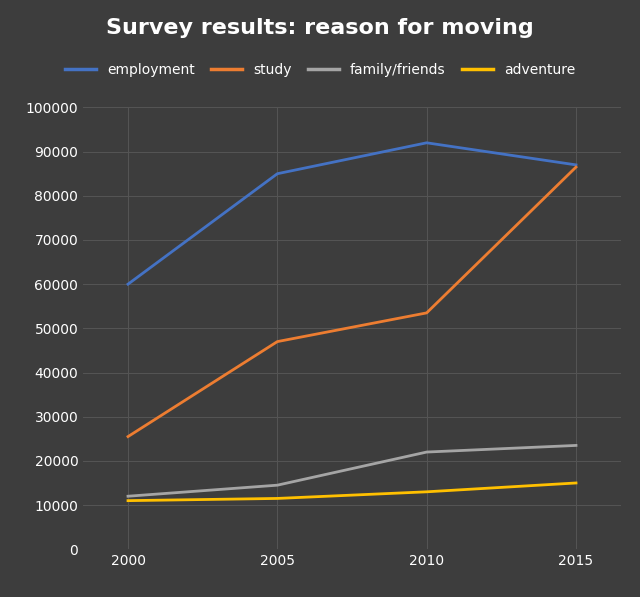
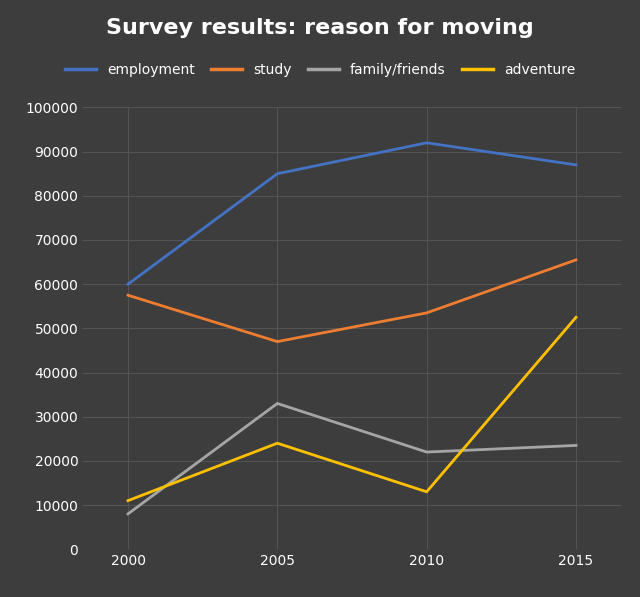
study/2000: 25500 -> 57500
family/friends/2000: 12000 -> 8000
family/friends/2005: 14500 -> 33000
adventure/2005: 11500 -> 24000
study/2015: 86500 -> 65500
adventure/2015: 15000 -> 52500
